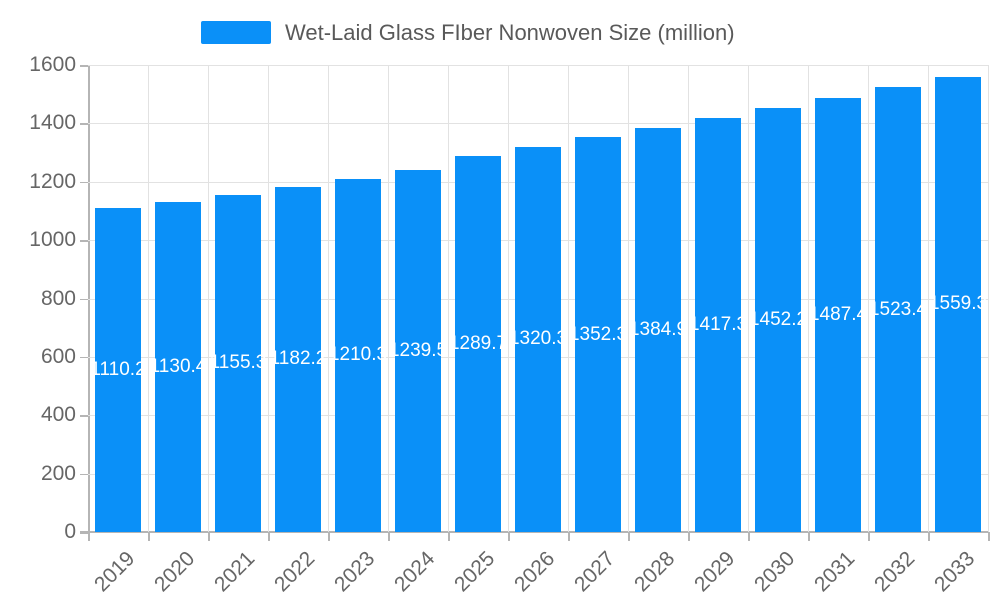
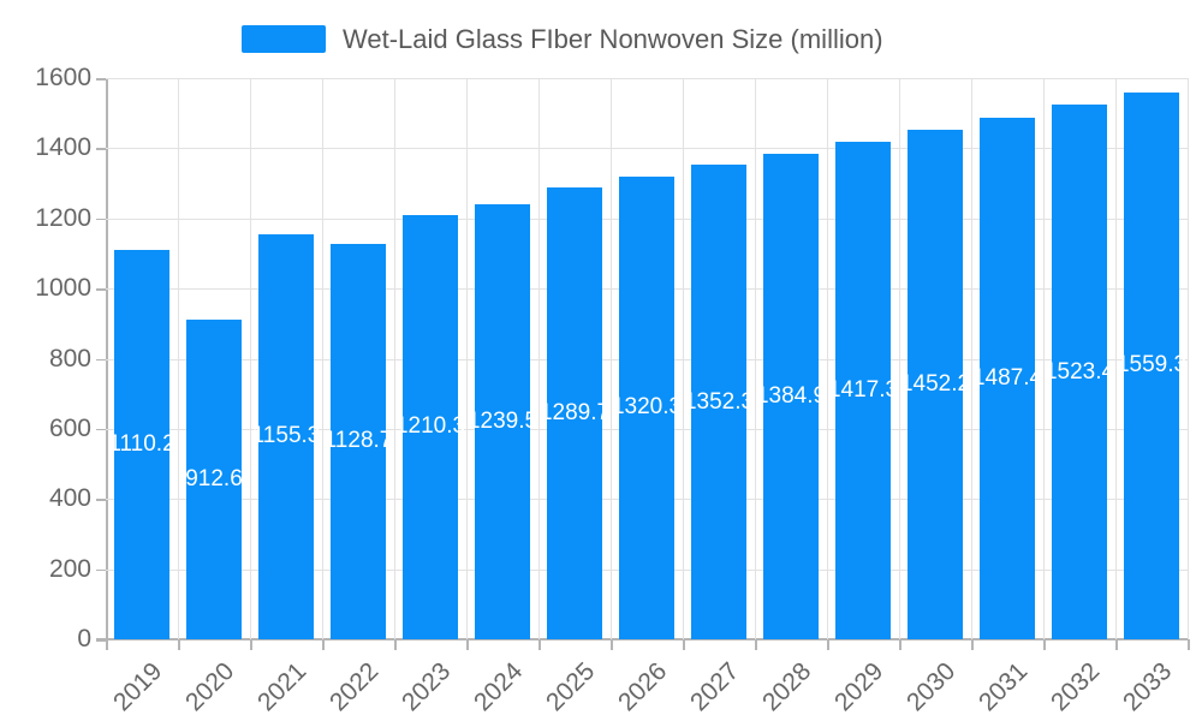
2020: 1130.4 -> 912.6
2022: 1182.2 -> 1128.7
